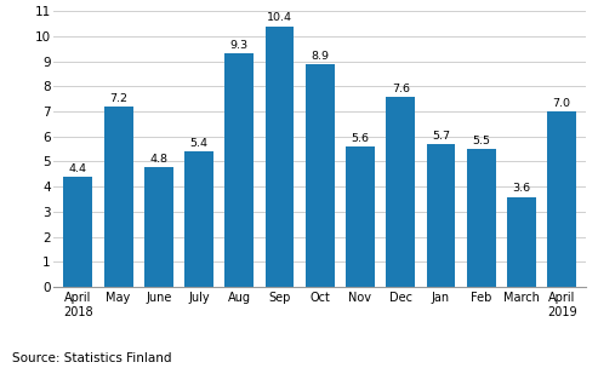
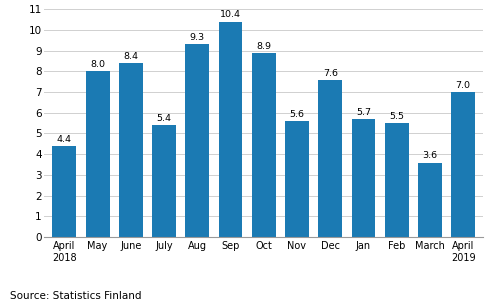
May: 7.2 -> 8.0
June: 4.8 -> 8.4
